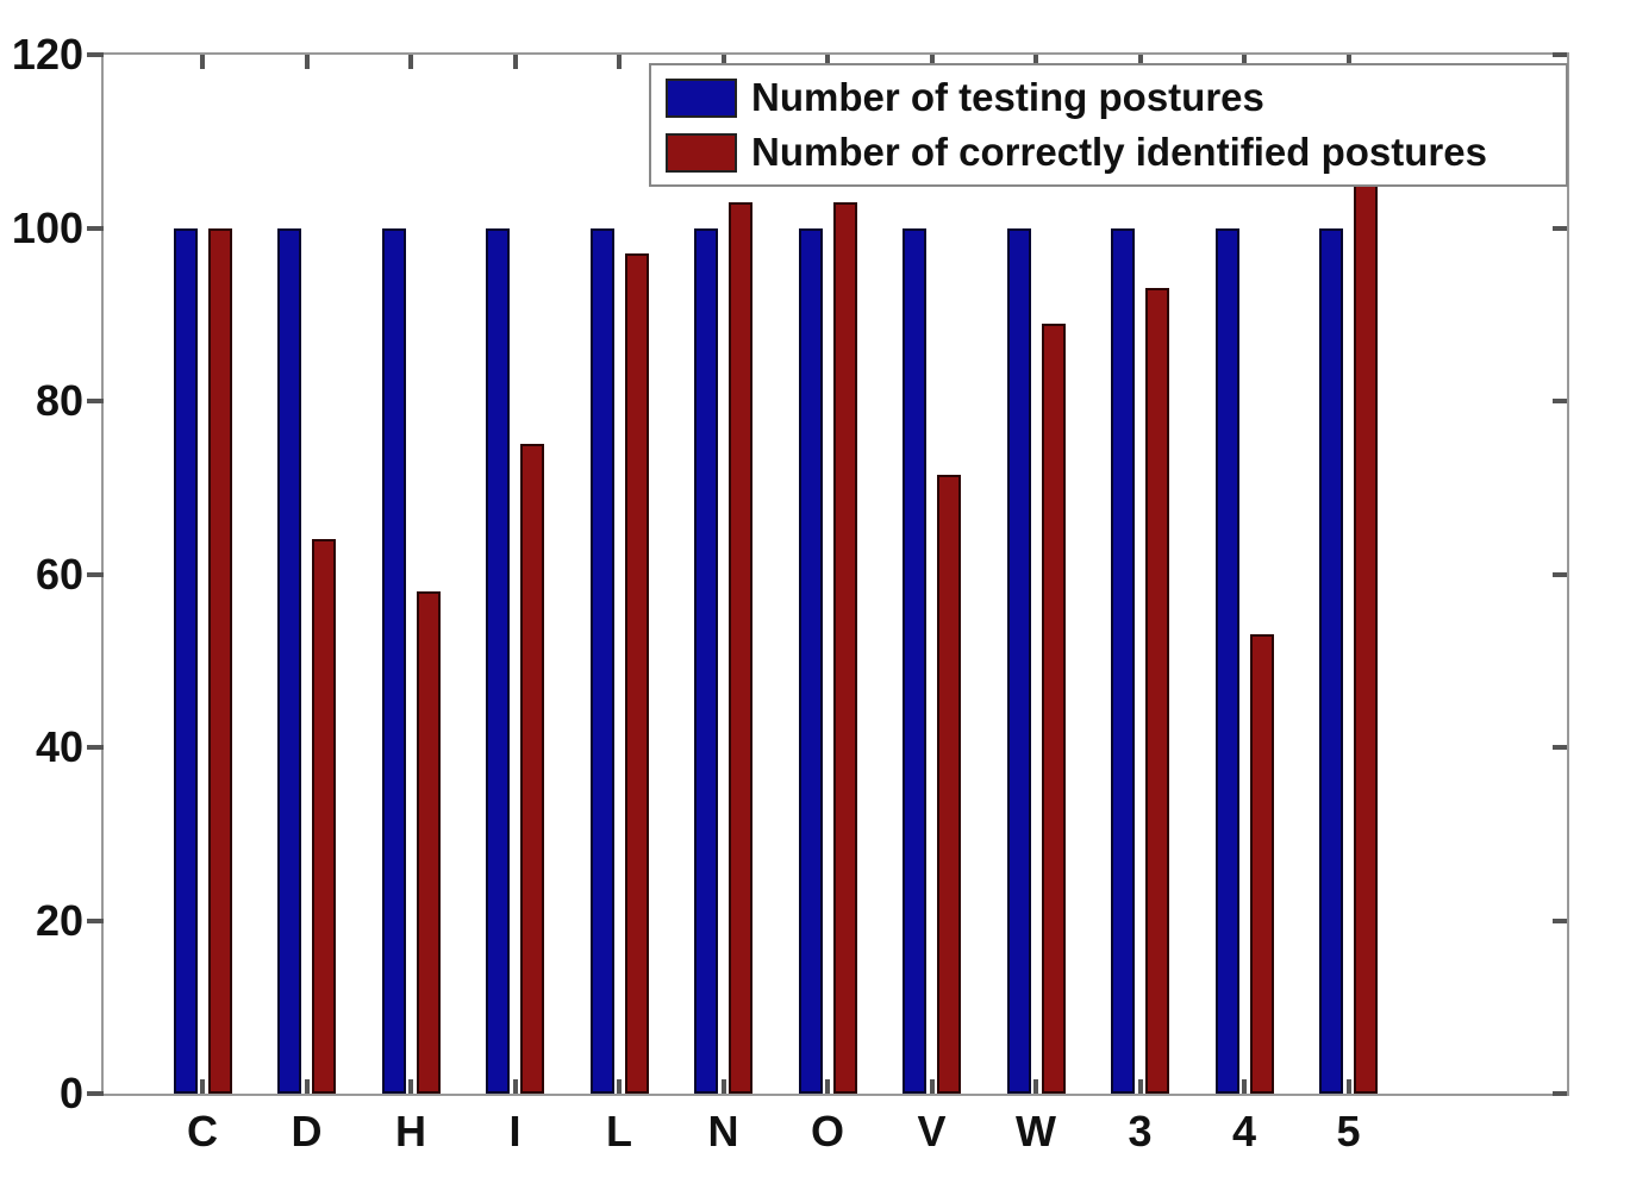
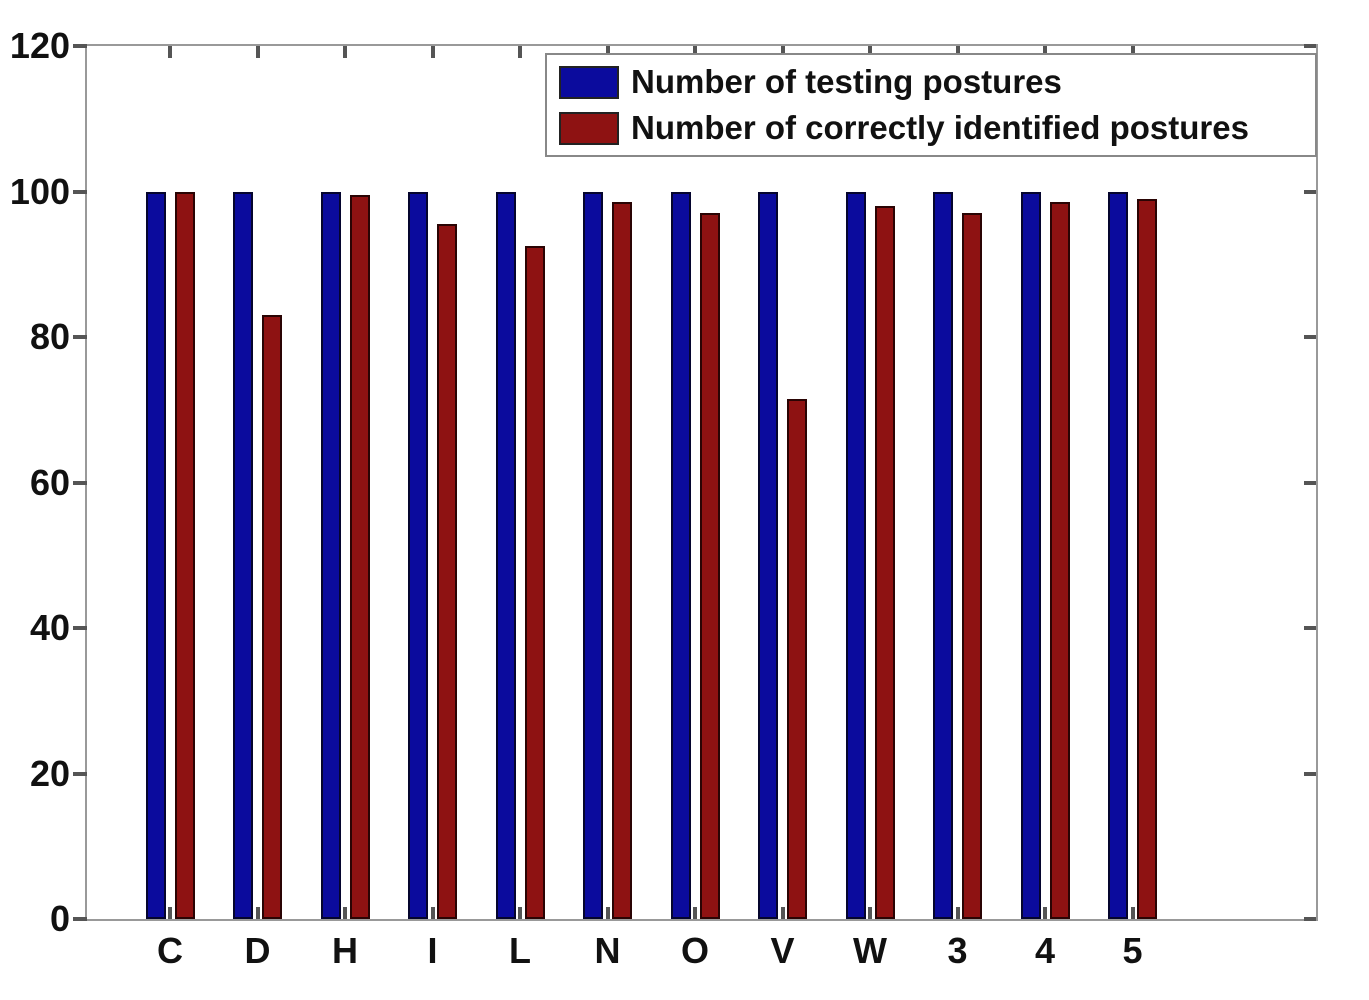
Number of correctly identified postures/D: 64 -> 83
Number of correctly identified postures/H: 58 -> 100
Number of correctly identified postures/I: 75 -> 96
Number of correctly identified postures/L: 97 -> 92
Number of correctly identified postures/N: 103 -> 98
Number of correctly identified postures/O: 103 -> 97
Number of correctly identified postures/W: 89 -> 98
Number of correctly identified postures/3: 93 -> 97
Number of correctly identified postures/4: 53 -> 98
Number of correctly identified postures/5: 109 -> 99
